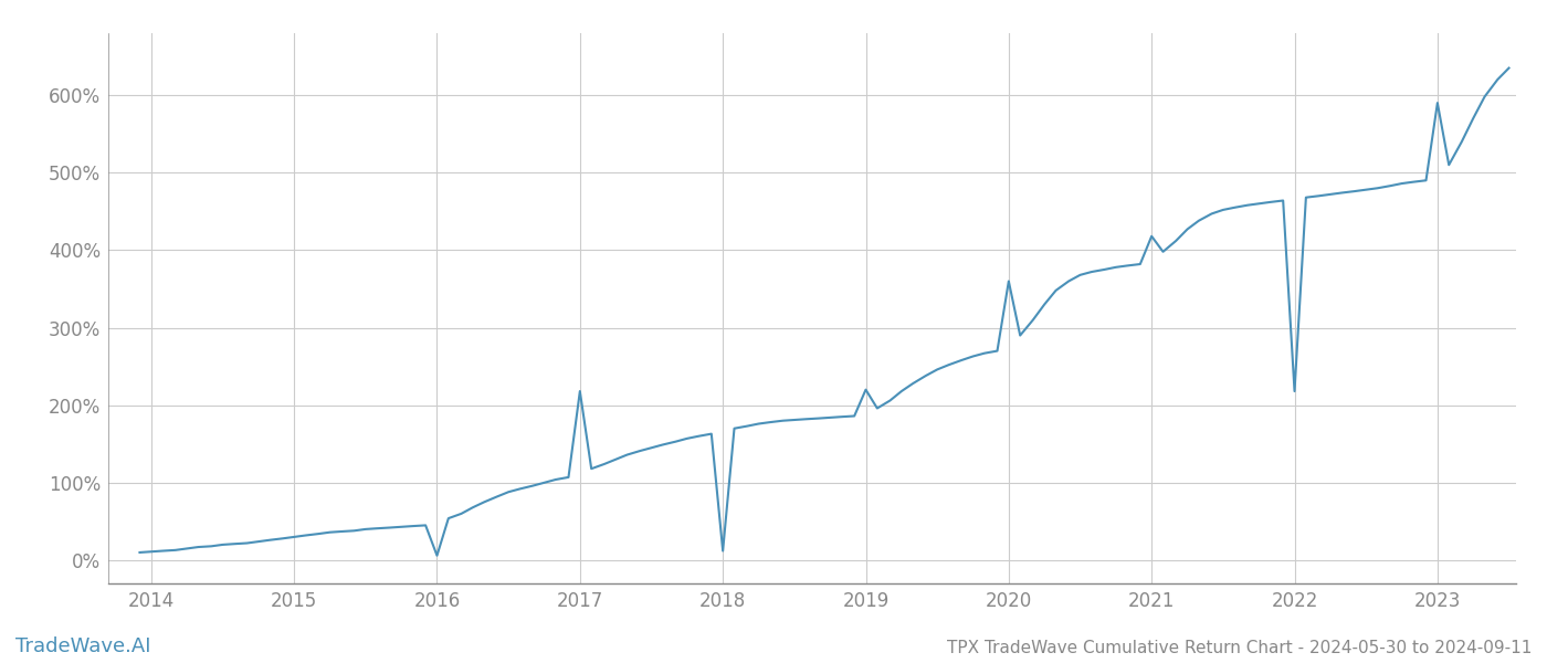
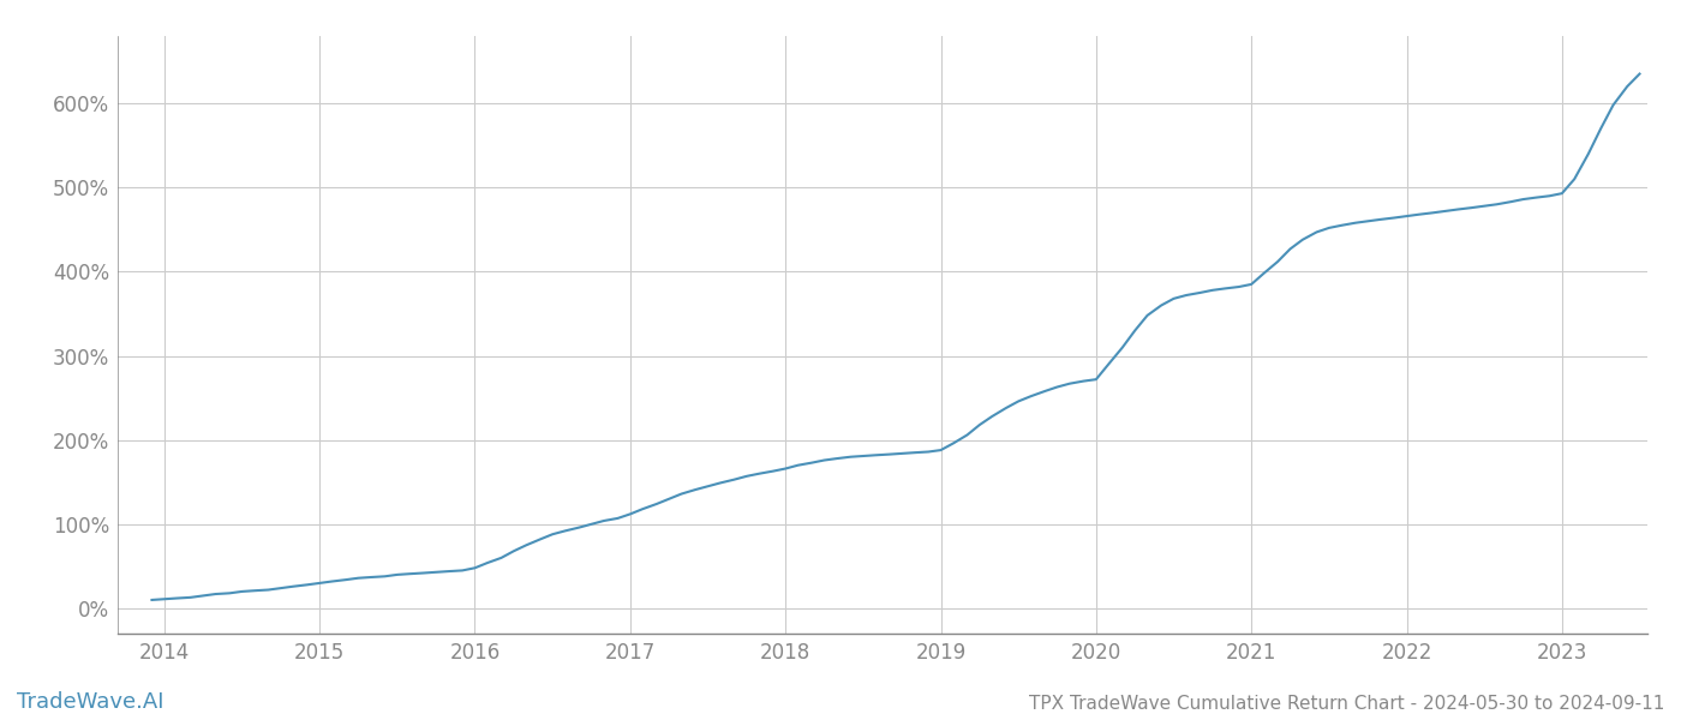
2016: 6% -> 48%
2017: 218% -> 112%
2018: 12% -> 166%
2019: 220% -> 188%
2020: 360% -> 272%
2021: 418% -> 385%
2022: 218% -> 466%
2023: 590% -> 493%
